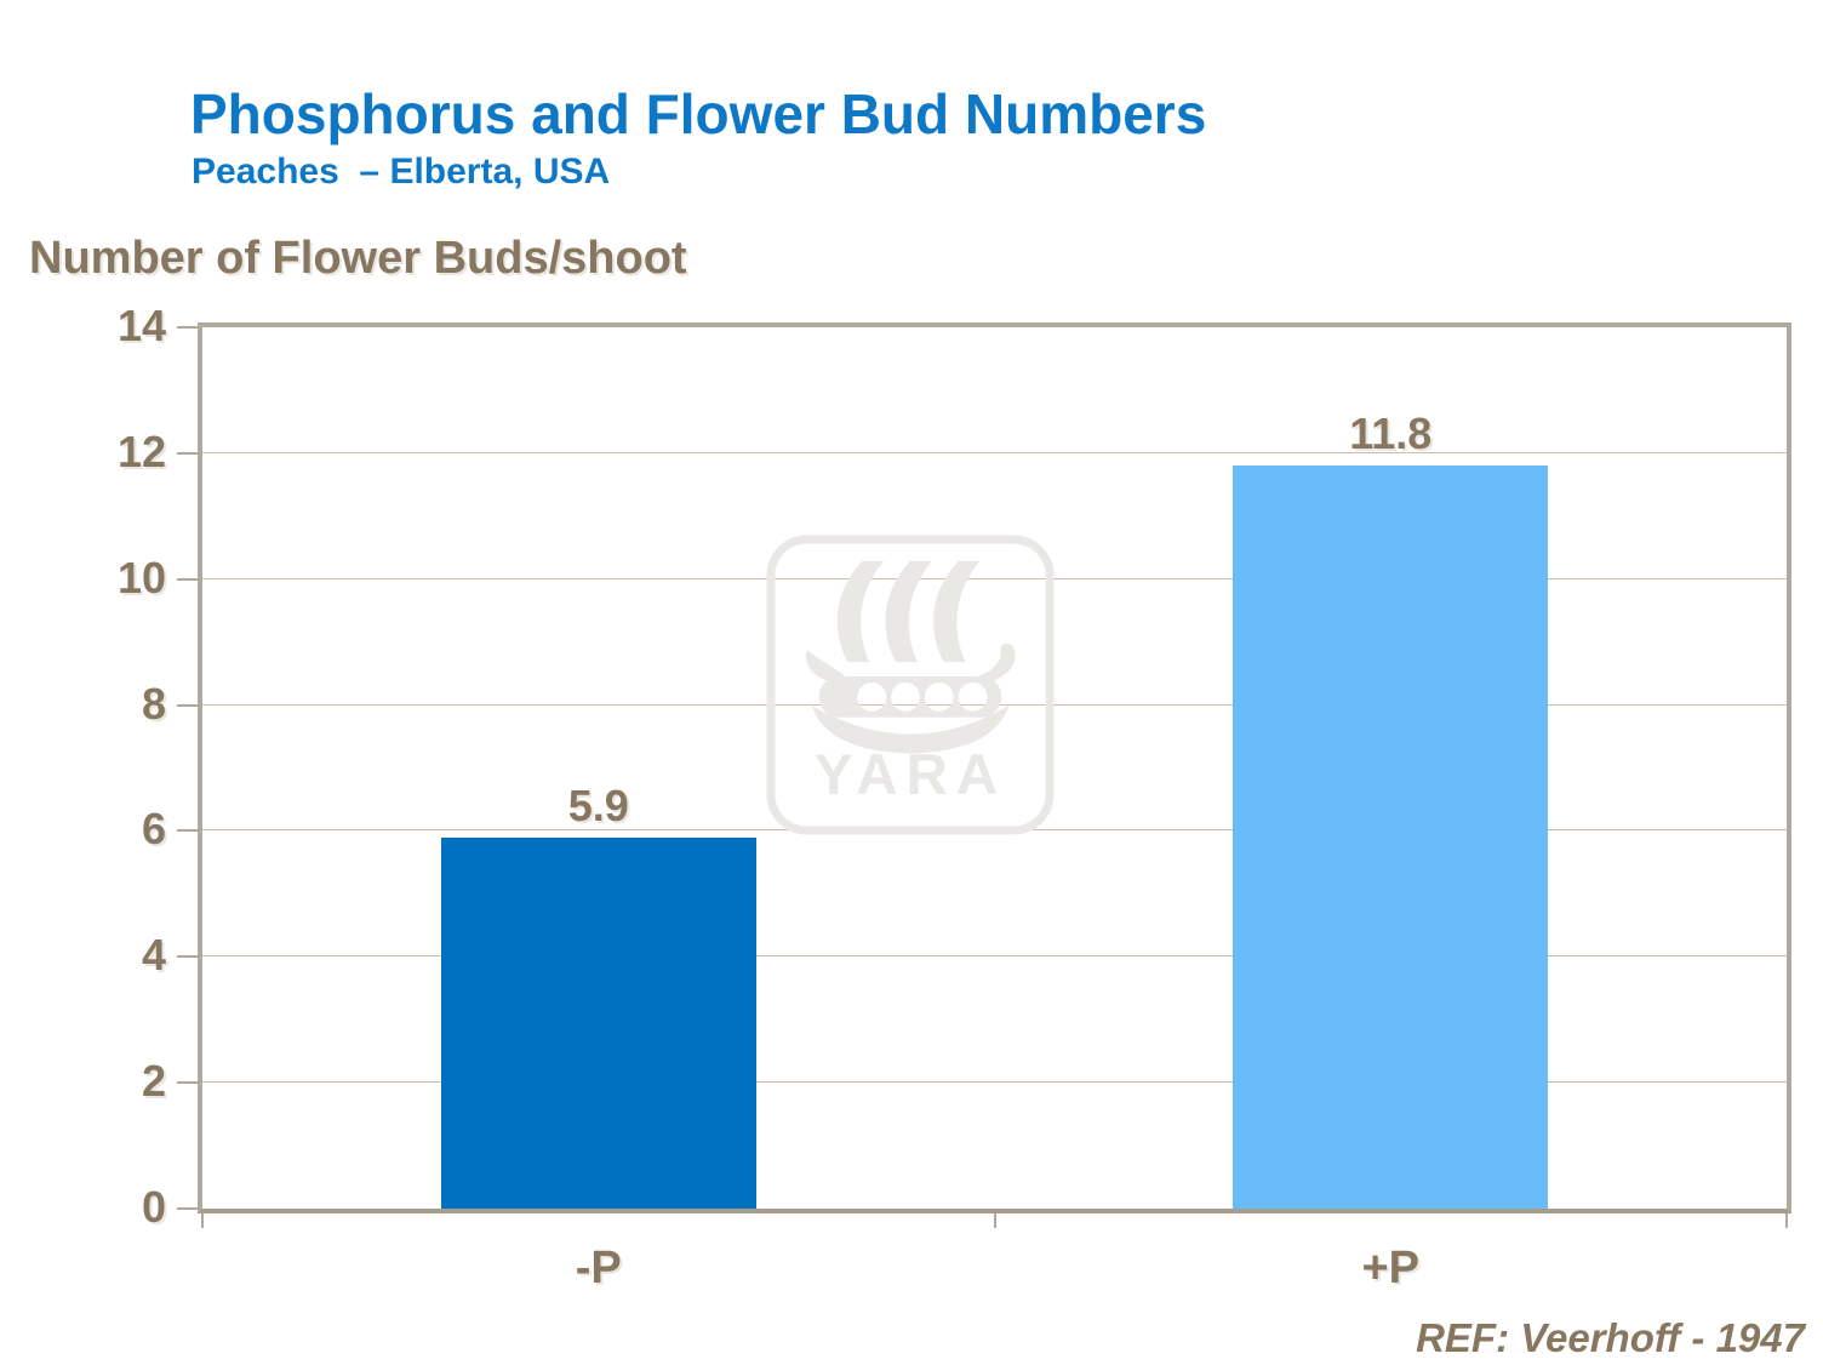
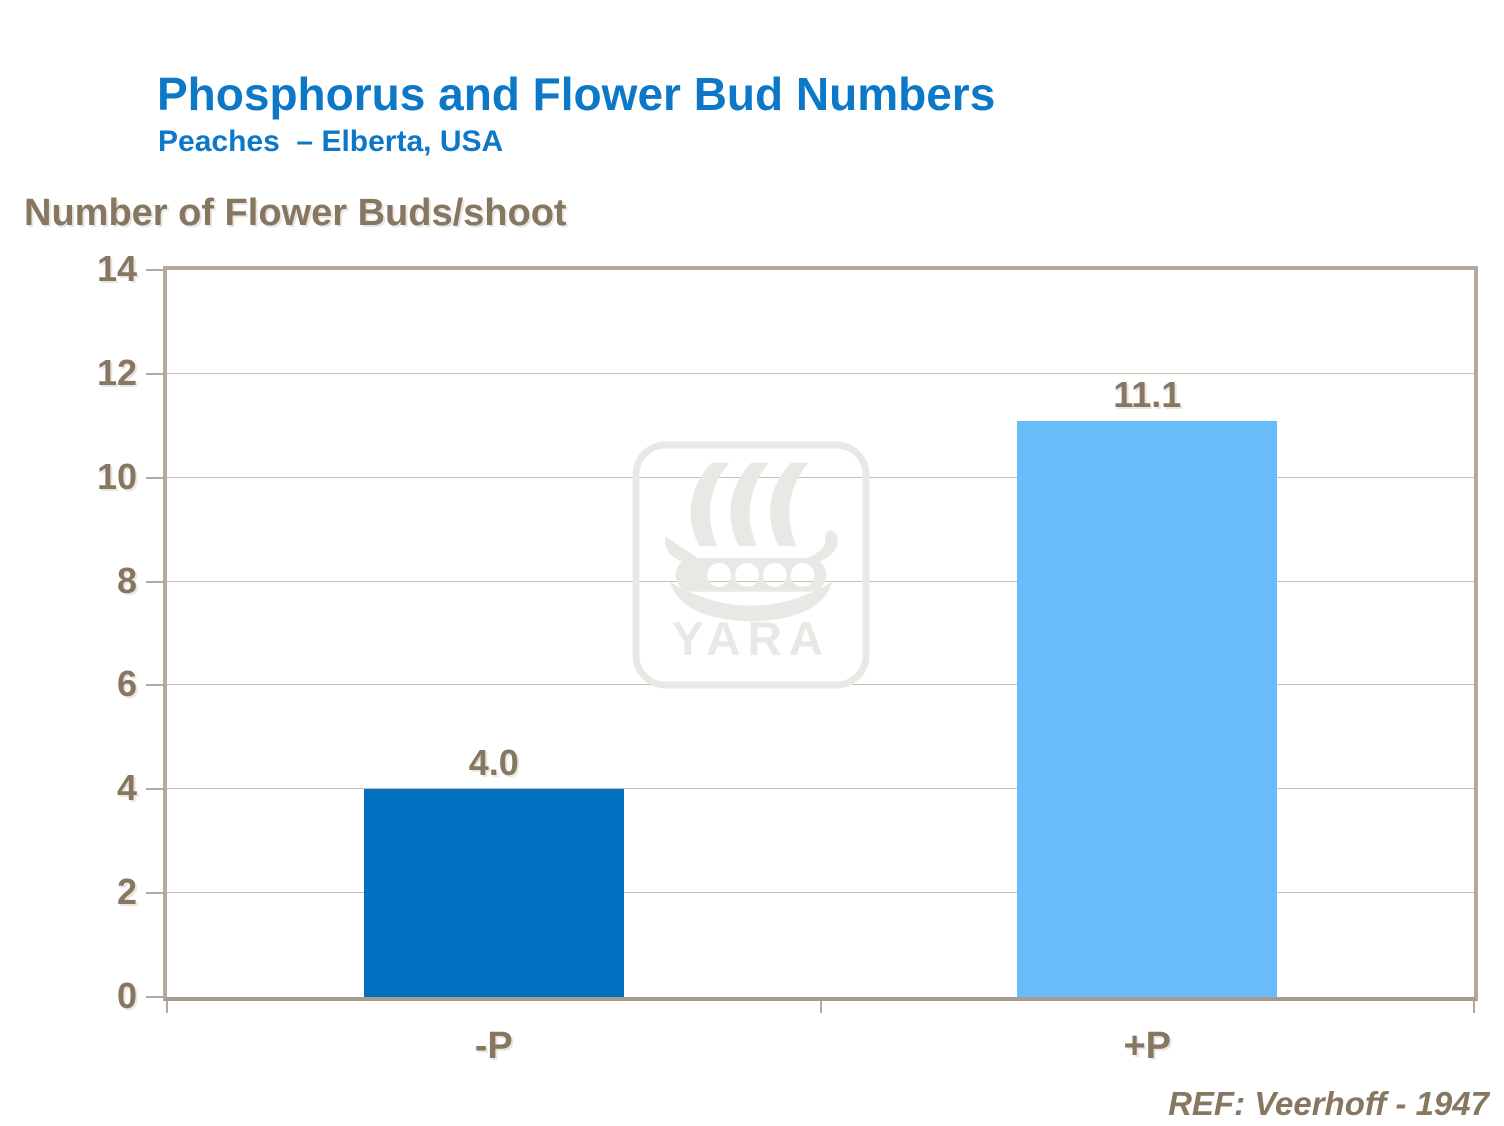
-P: 5.9 -> 4.0
+P: 11.8 -> 11.1
